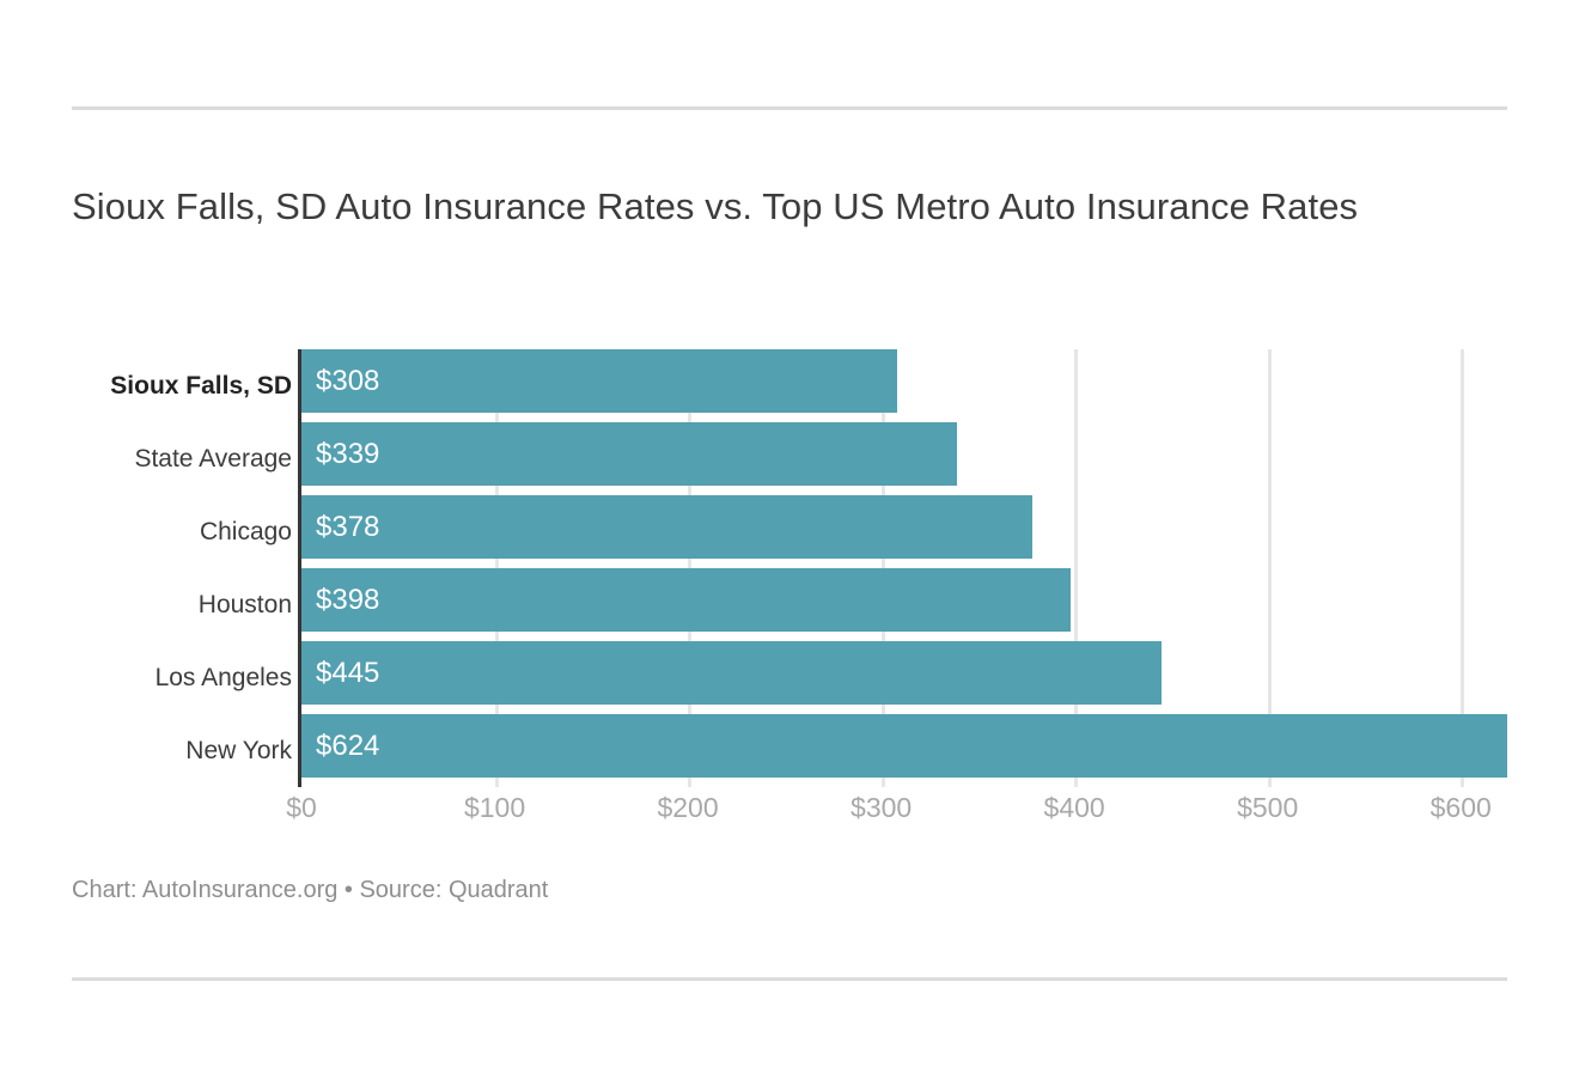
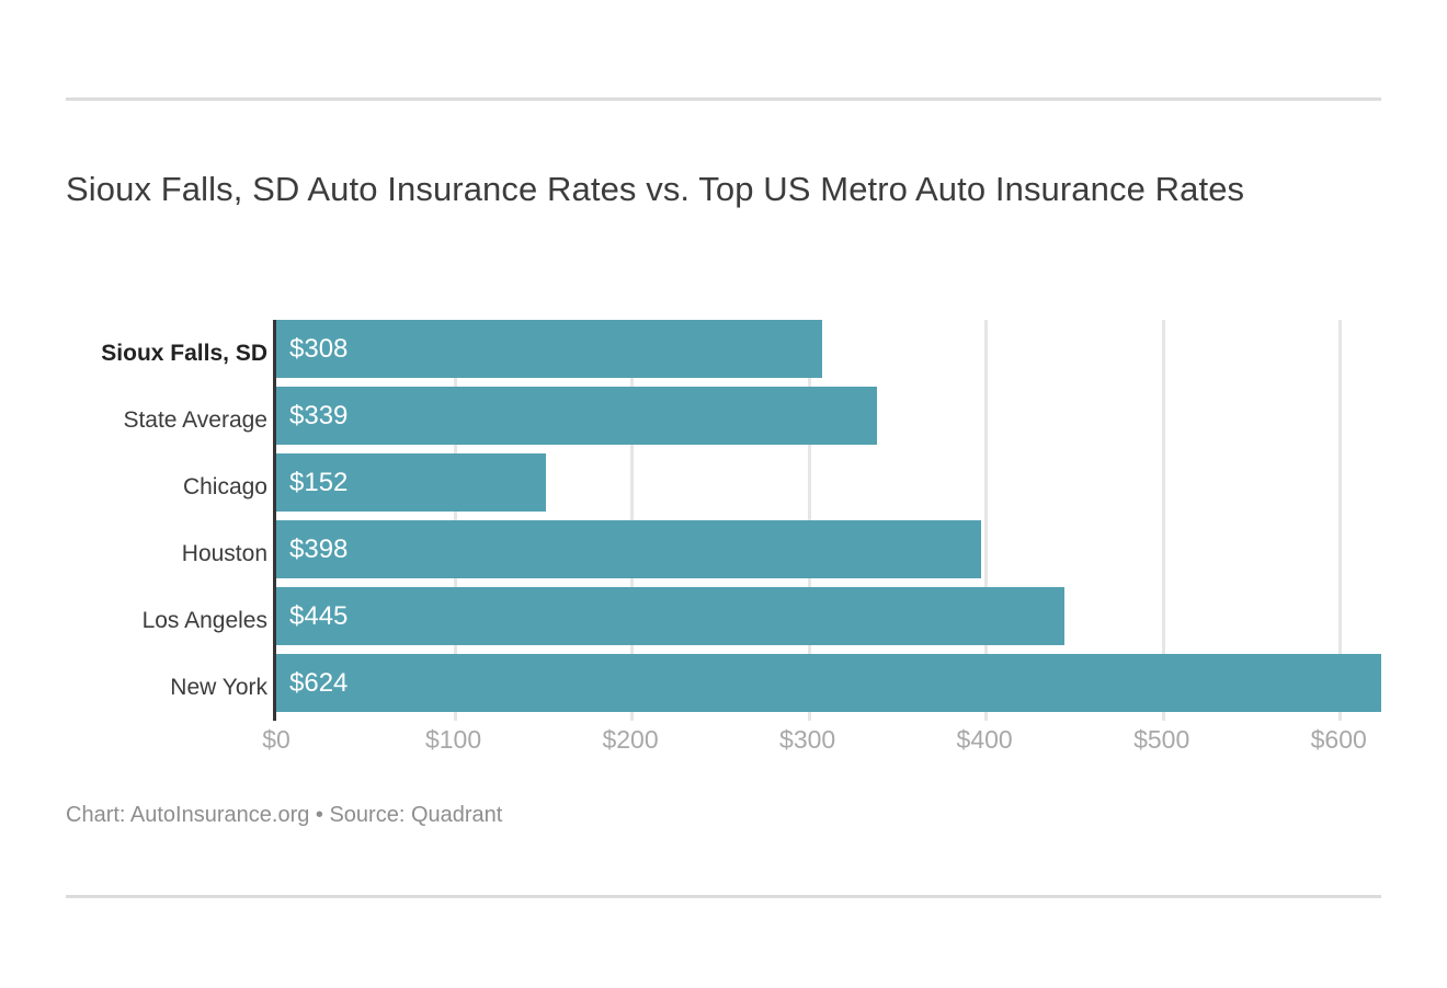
Chicago: $378 -> $152
